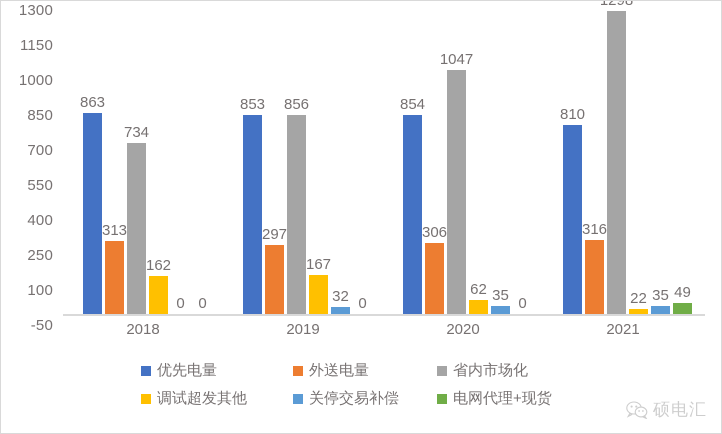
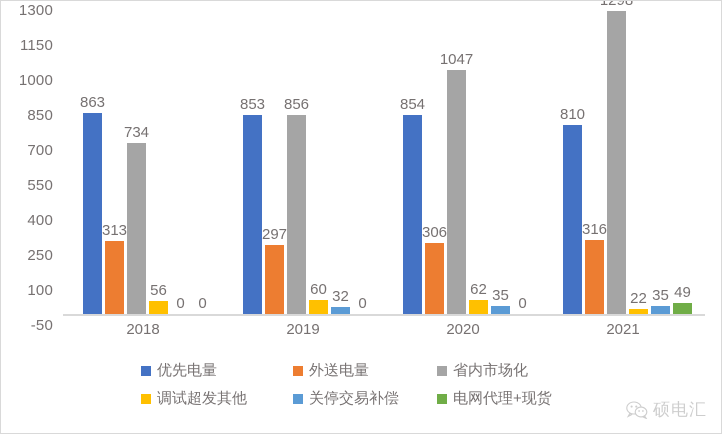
调试超发其他/2018: 162 -> 56
调试超发其他/2019: 167 -> 60
